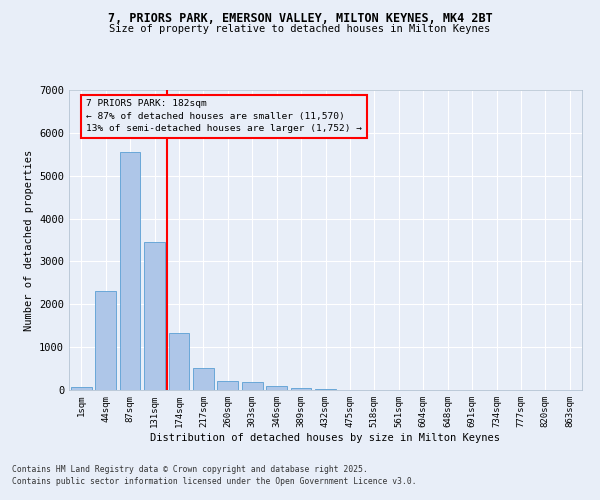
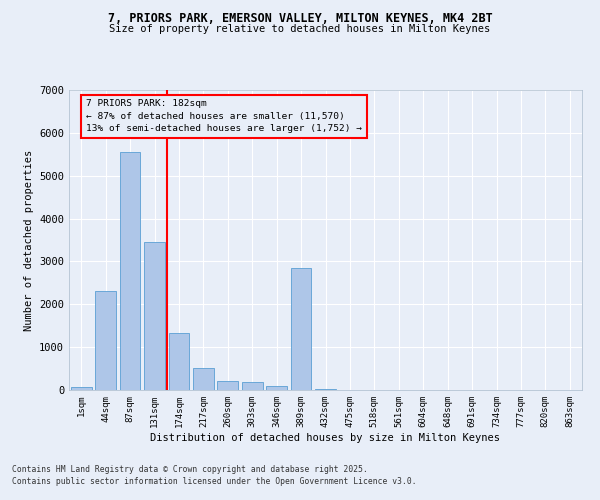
389sqm: 50 -> 2850
